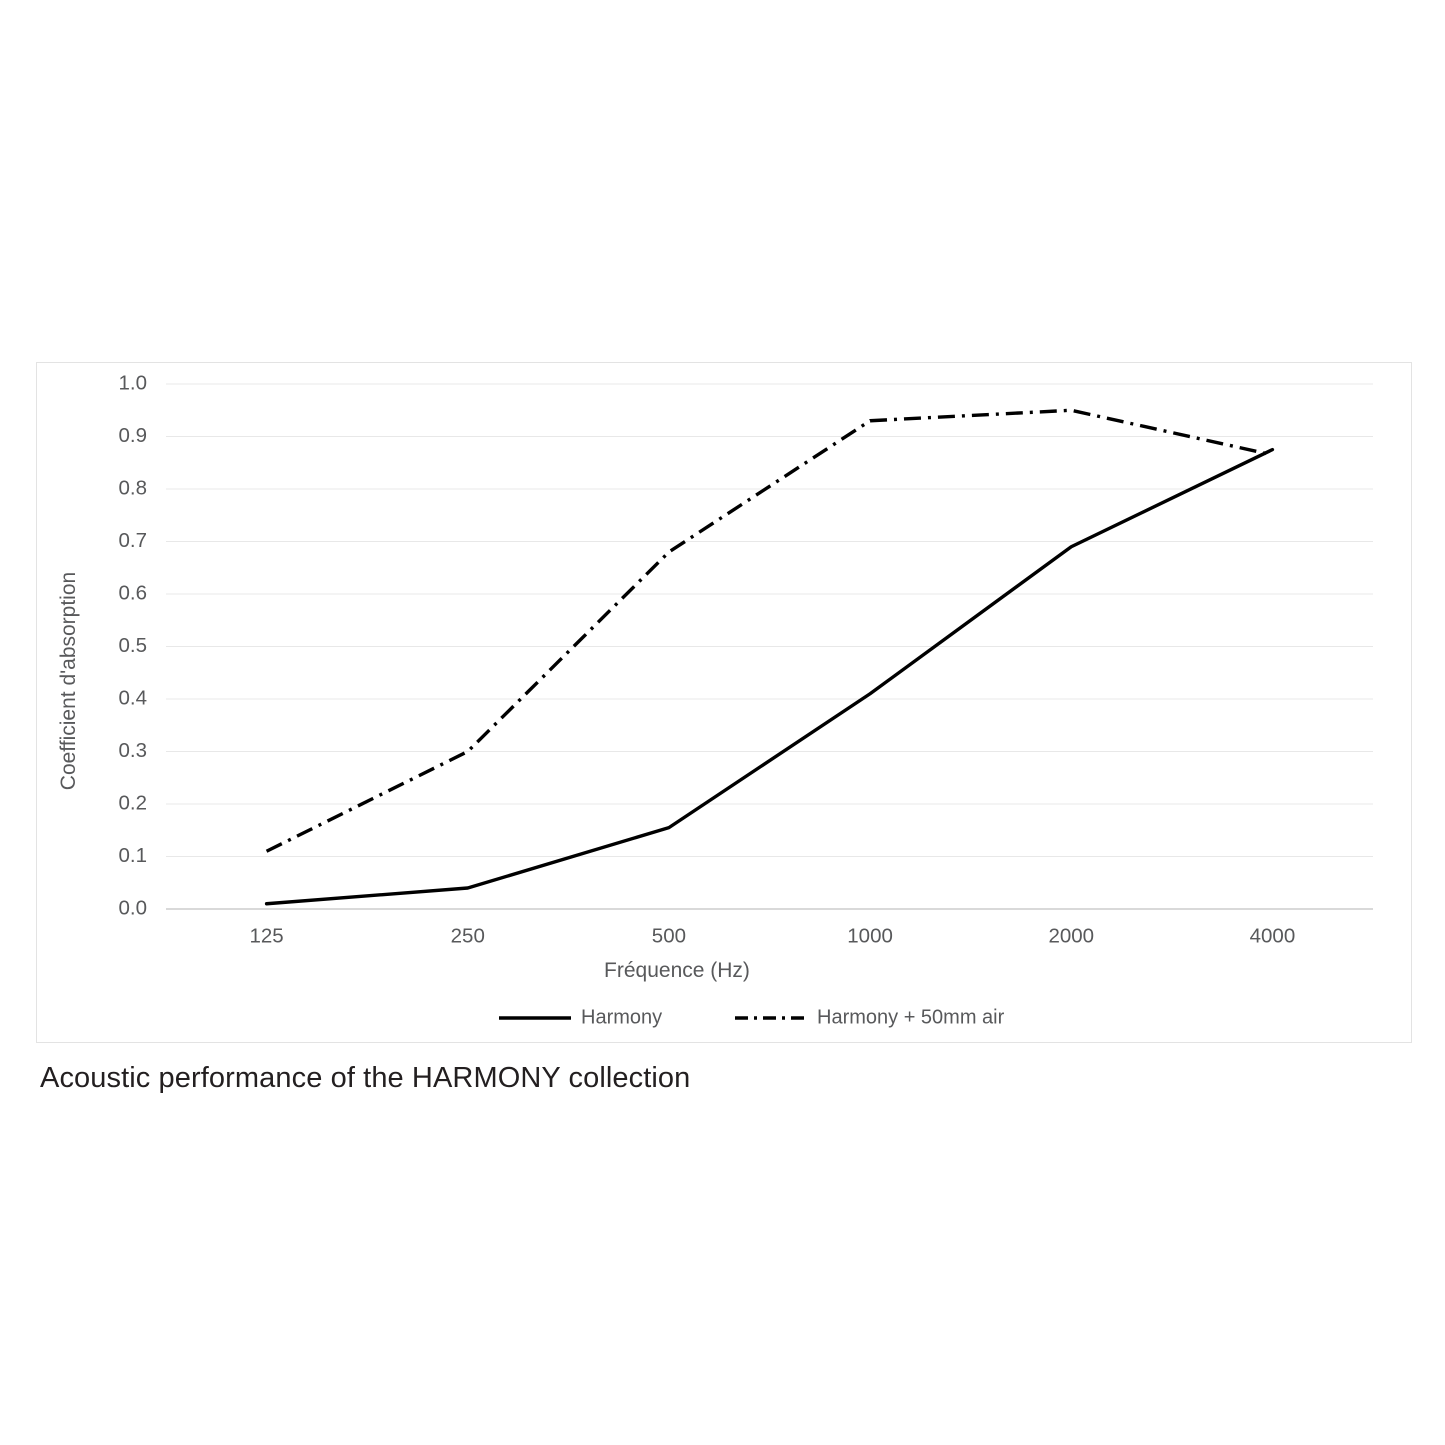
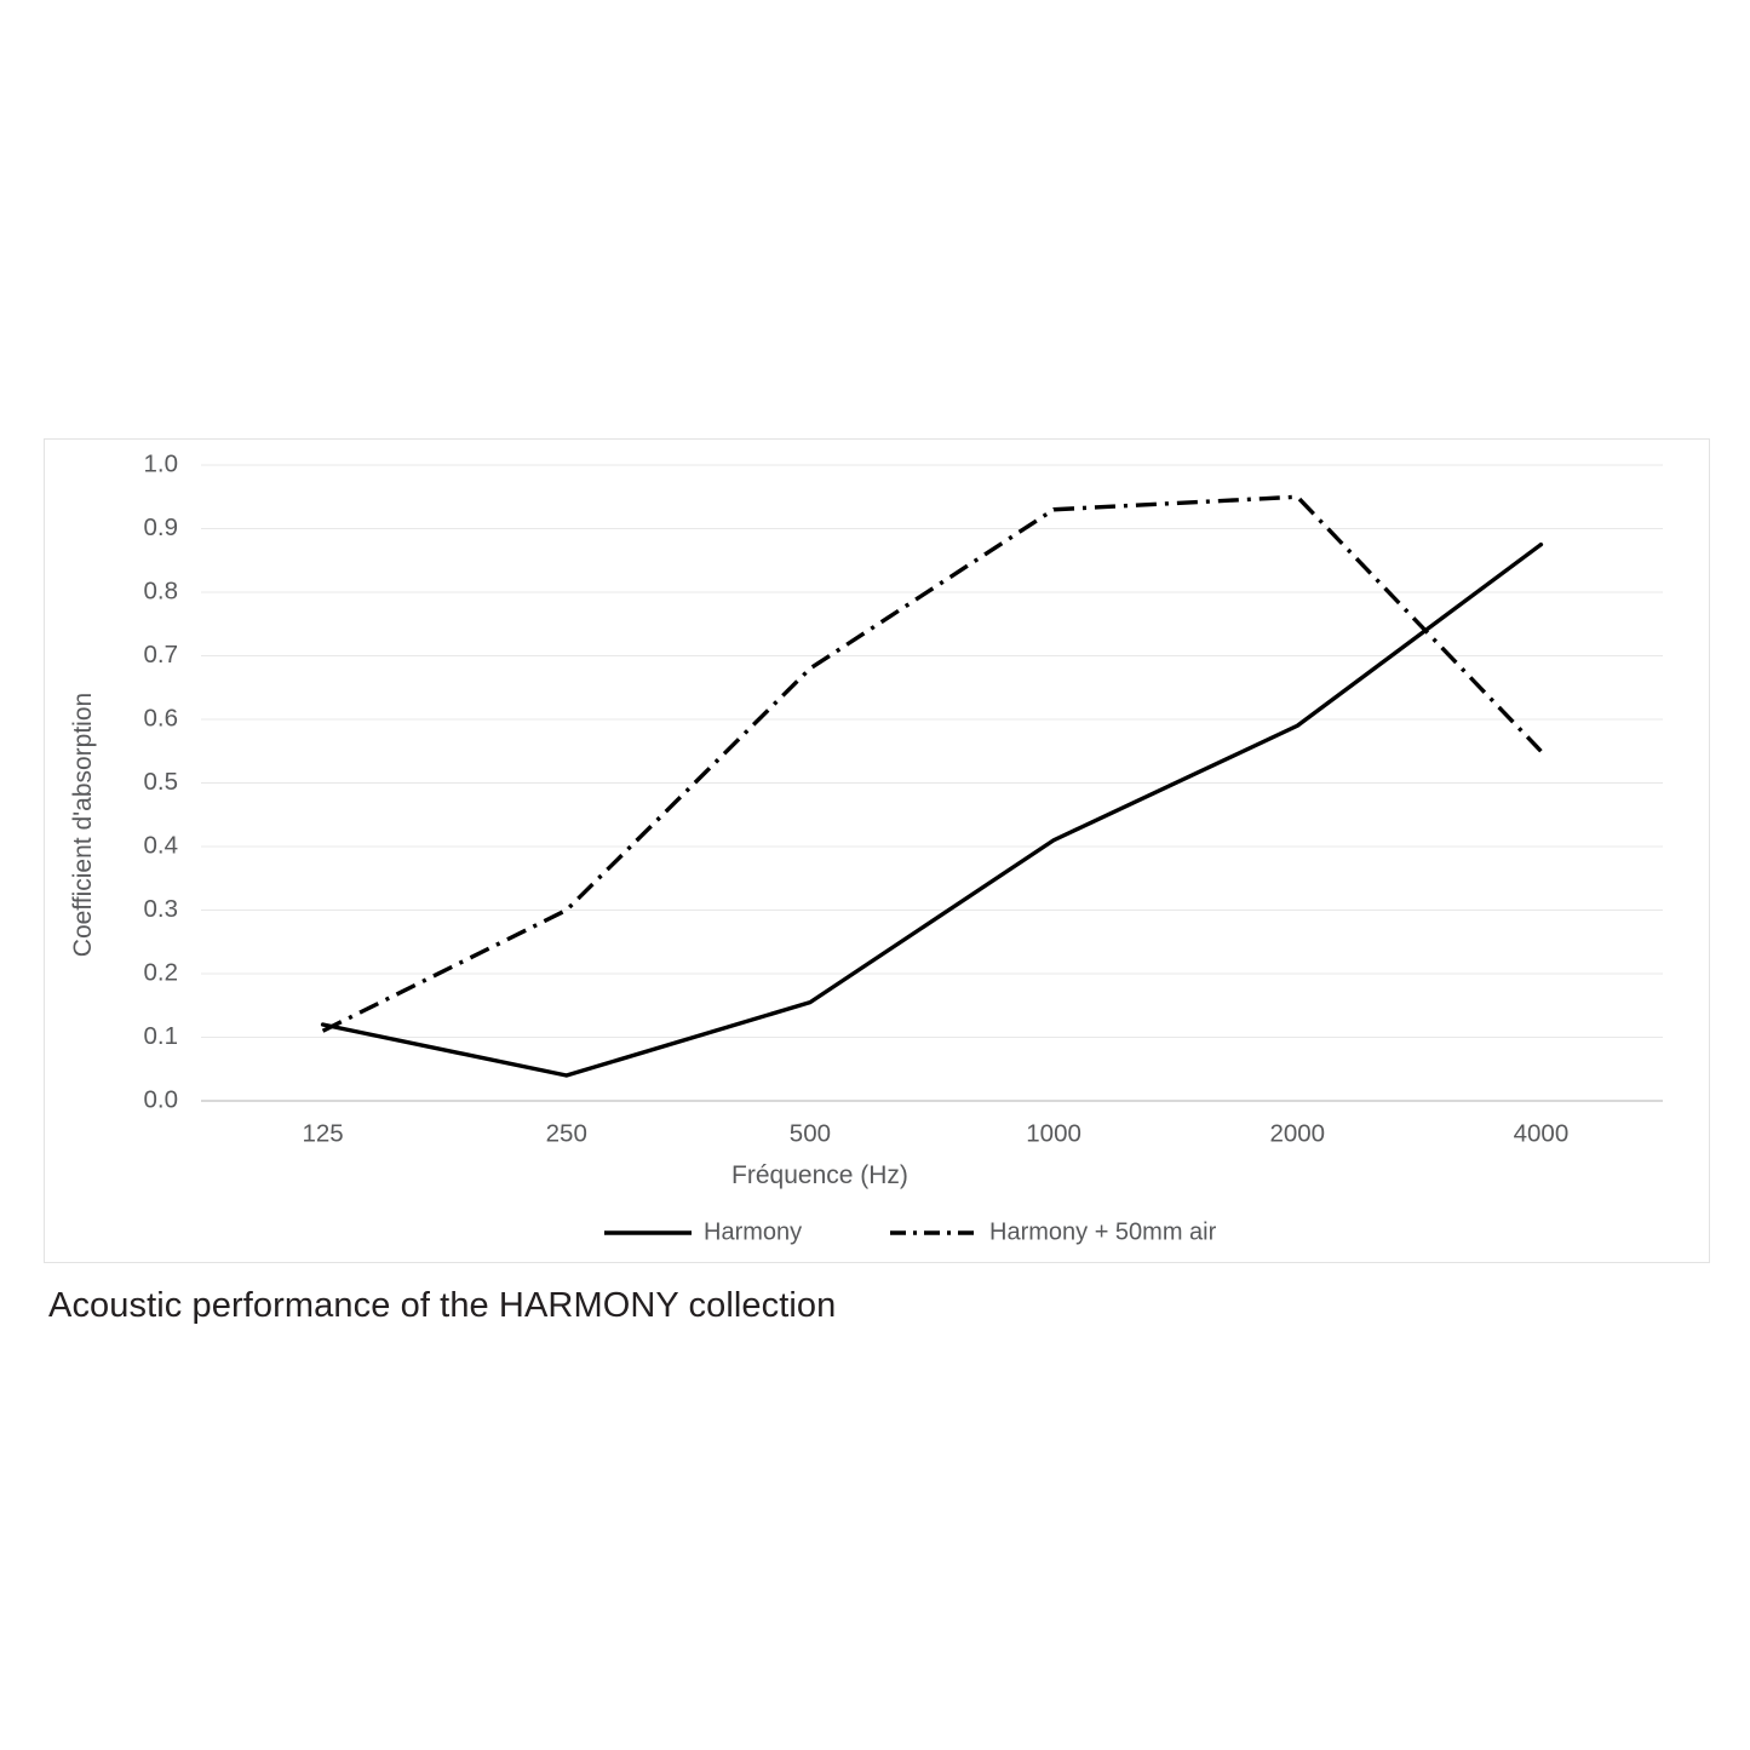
Harmony/125: 0.01 -> 0.12
Harmony/2000: 0.69 -> 0.59
Harmony + 50mm air/4000: 0.86 -> 0.55
